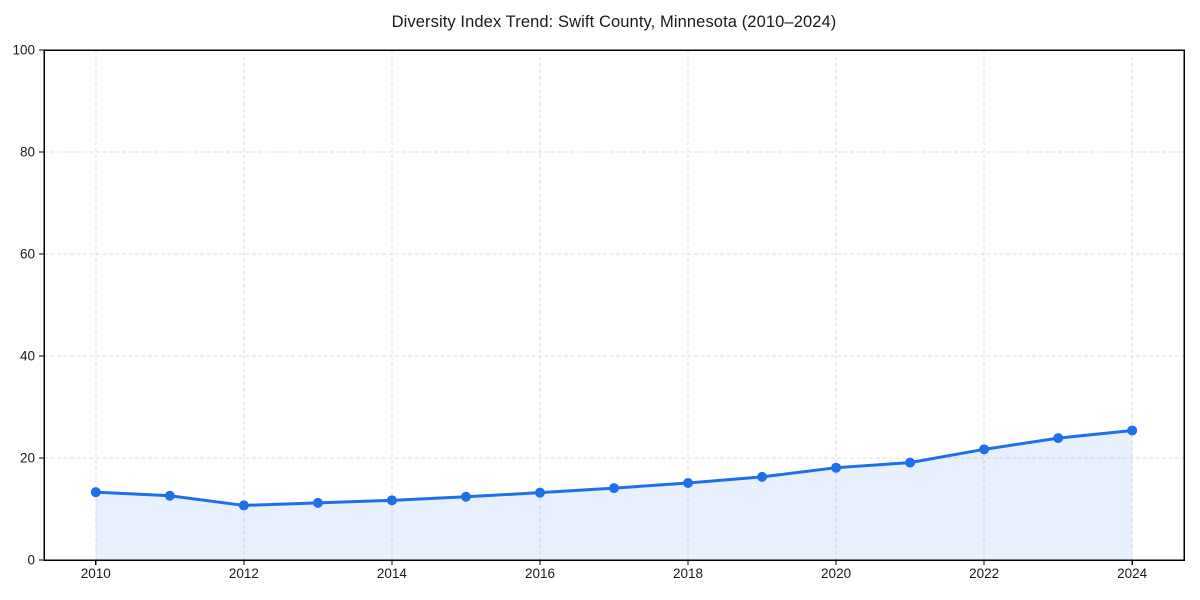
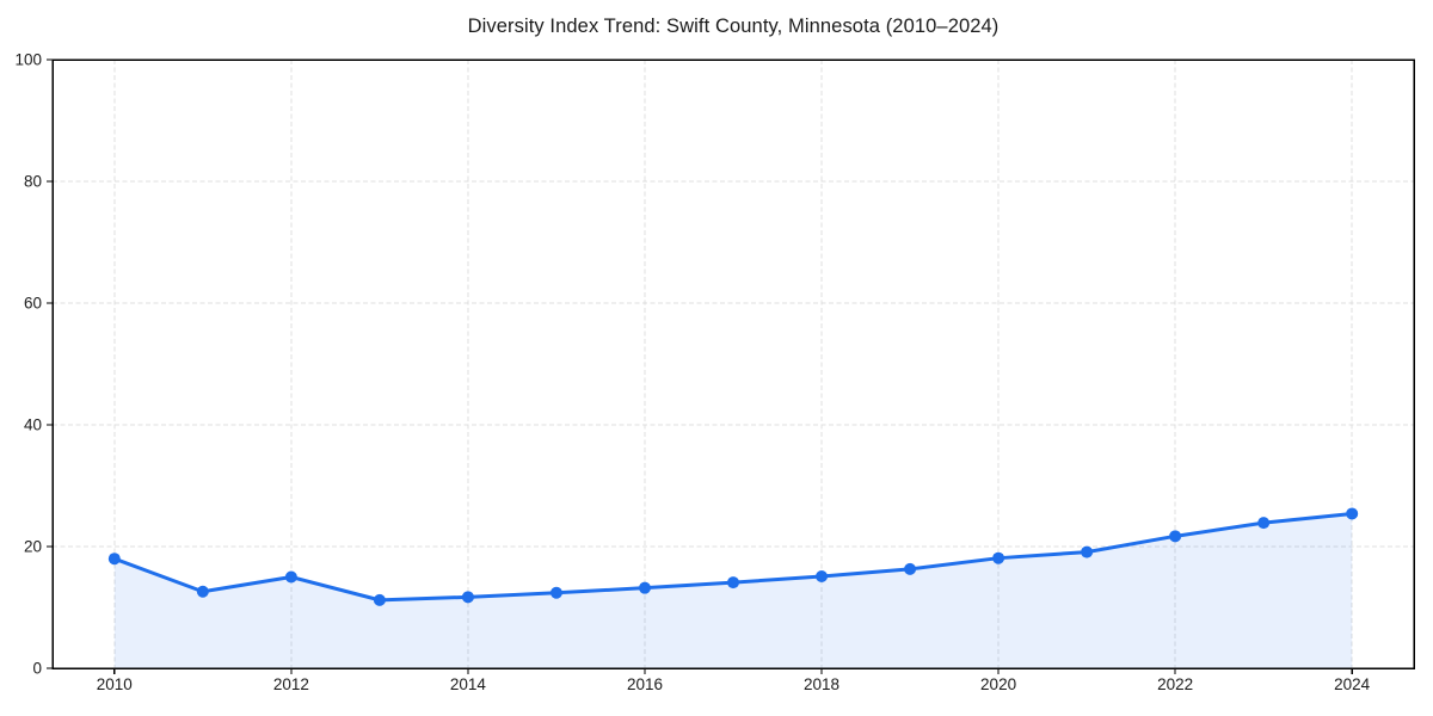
2010: 13 -> 18
2012: 11 -> 15
